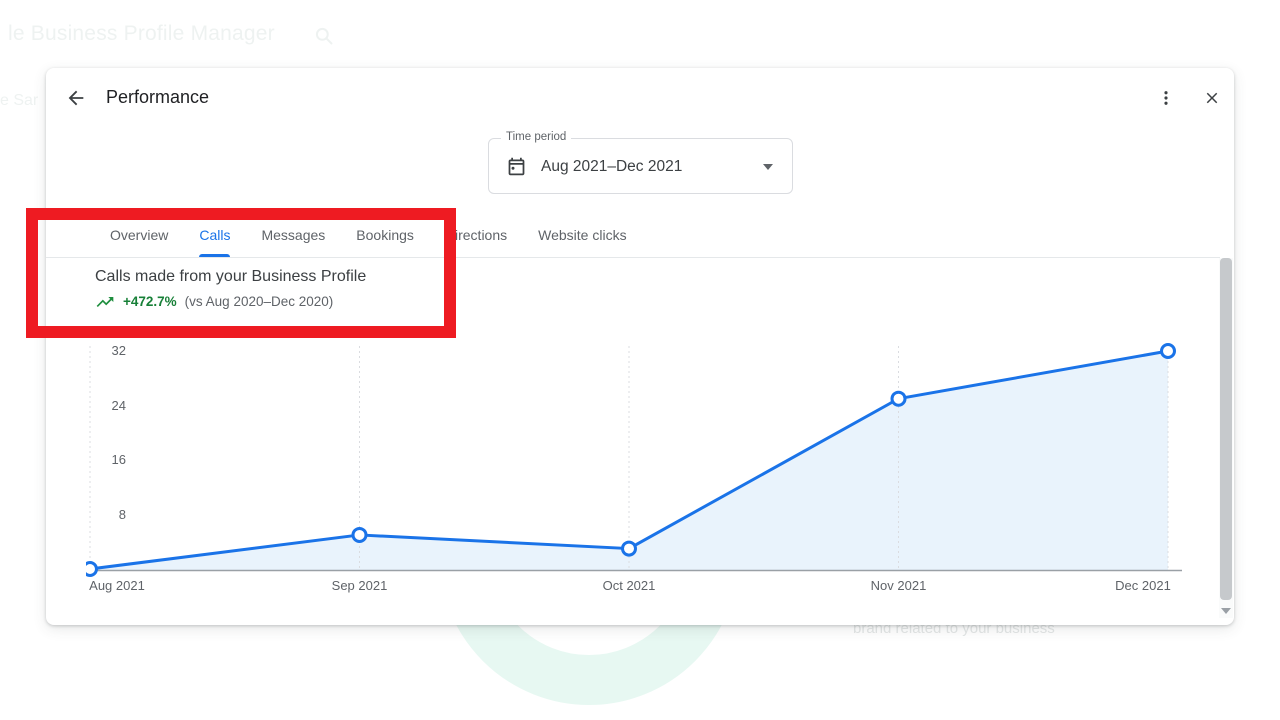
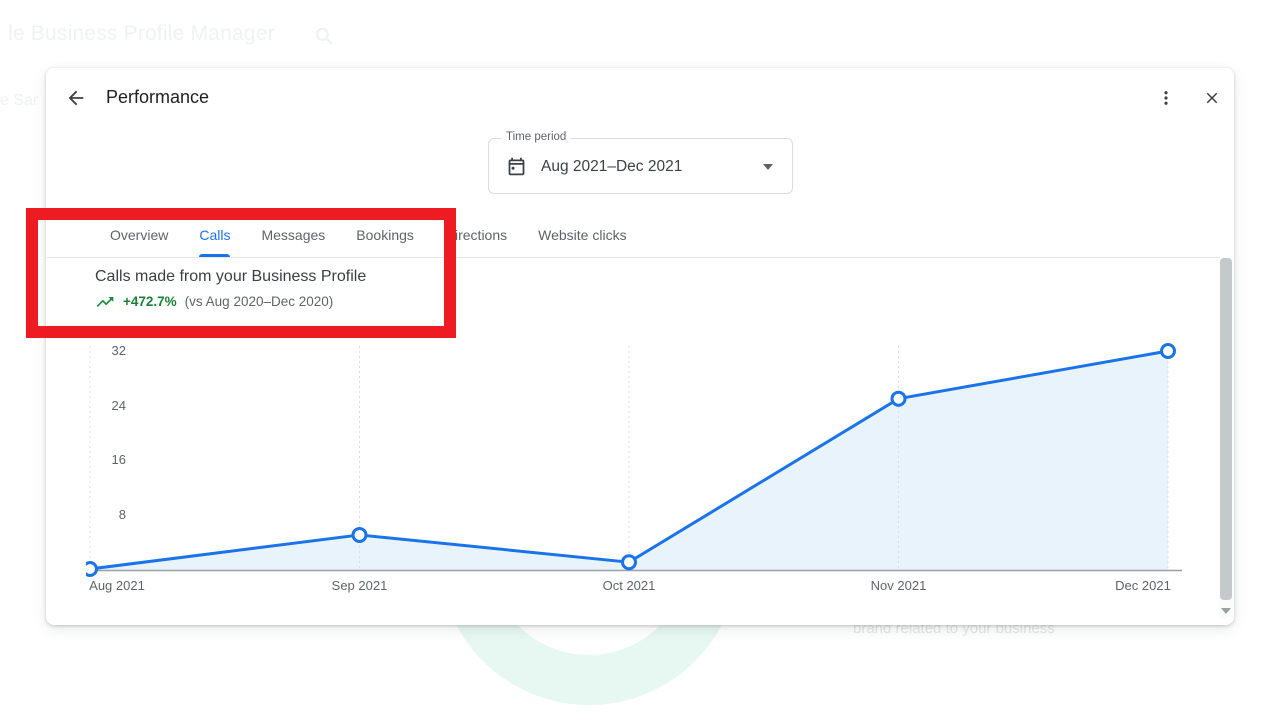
Oct 2021: 3 -> 1
